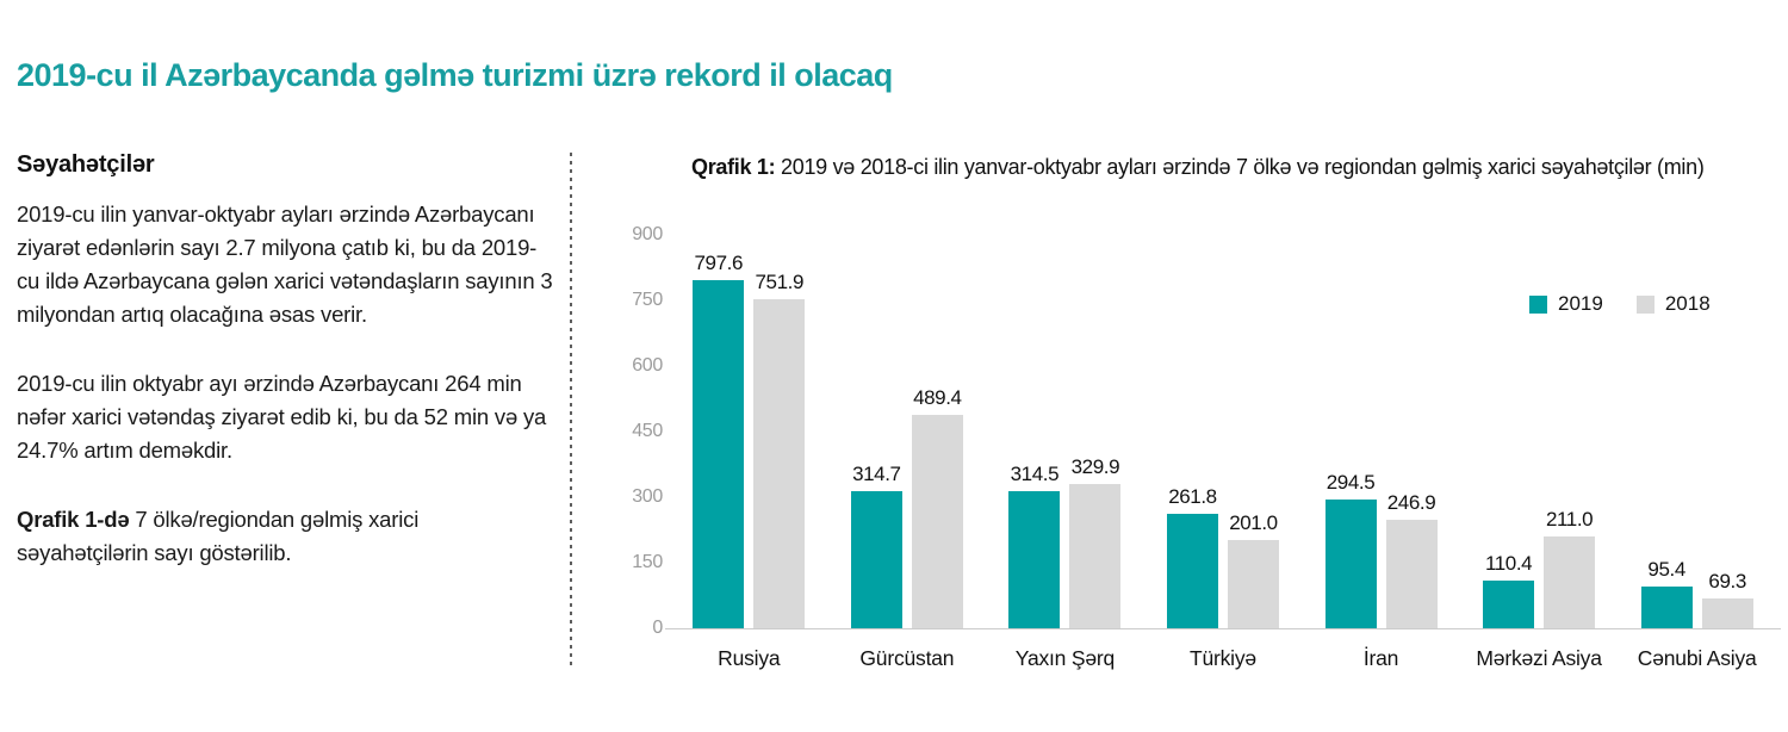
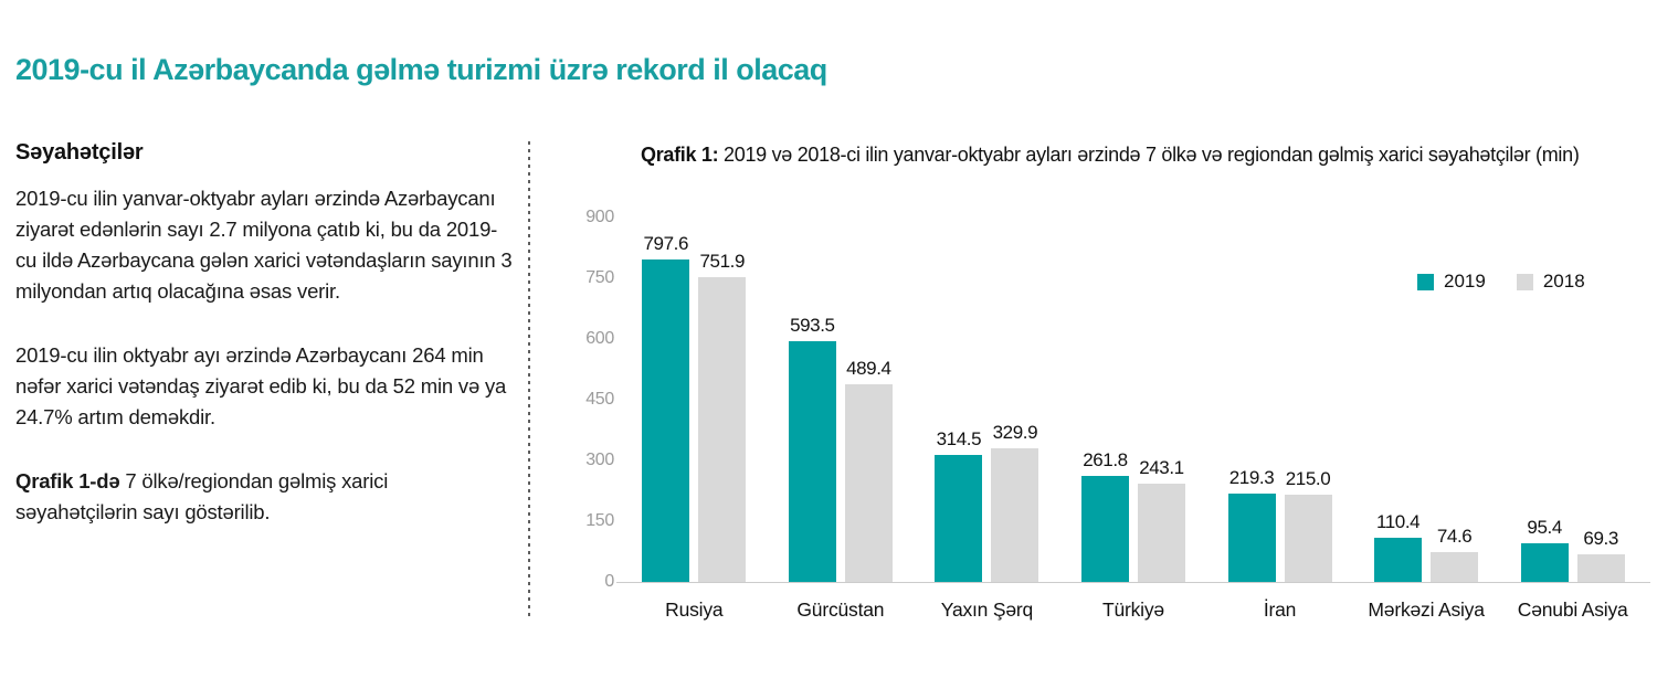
2019/Gürcüstan: 314.7 -> 593.5
2018/Türkiyə: 201.0 -> 243.1
2019/İran: 294.5 -> 219.3
2018/İran: 246.9 -> 215.0
2018/Mərkəzi Asiya: 211.0 -> 74.6
